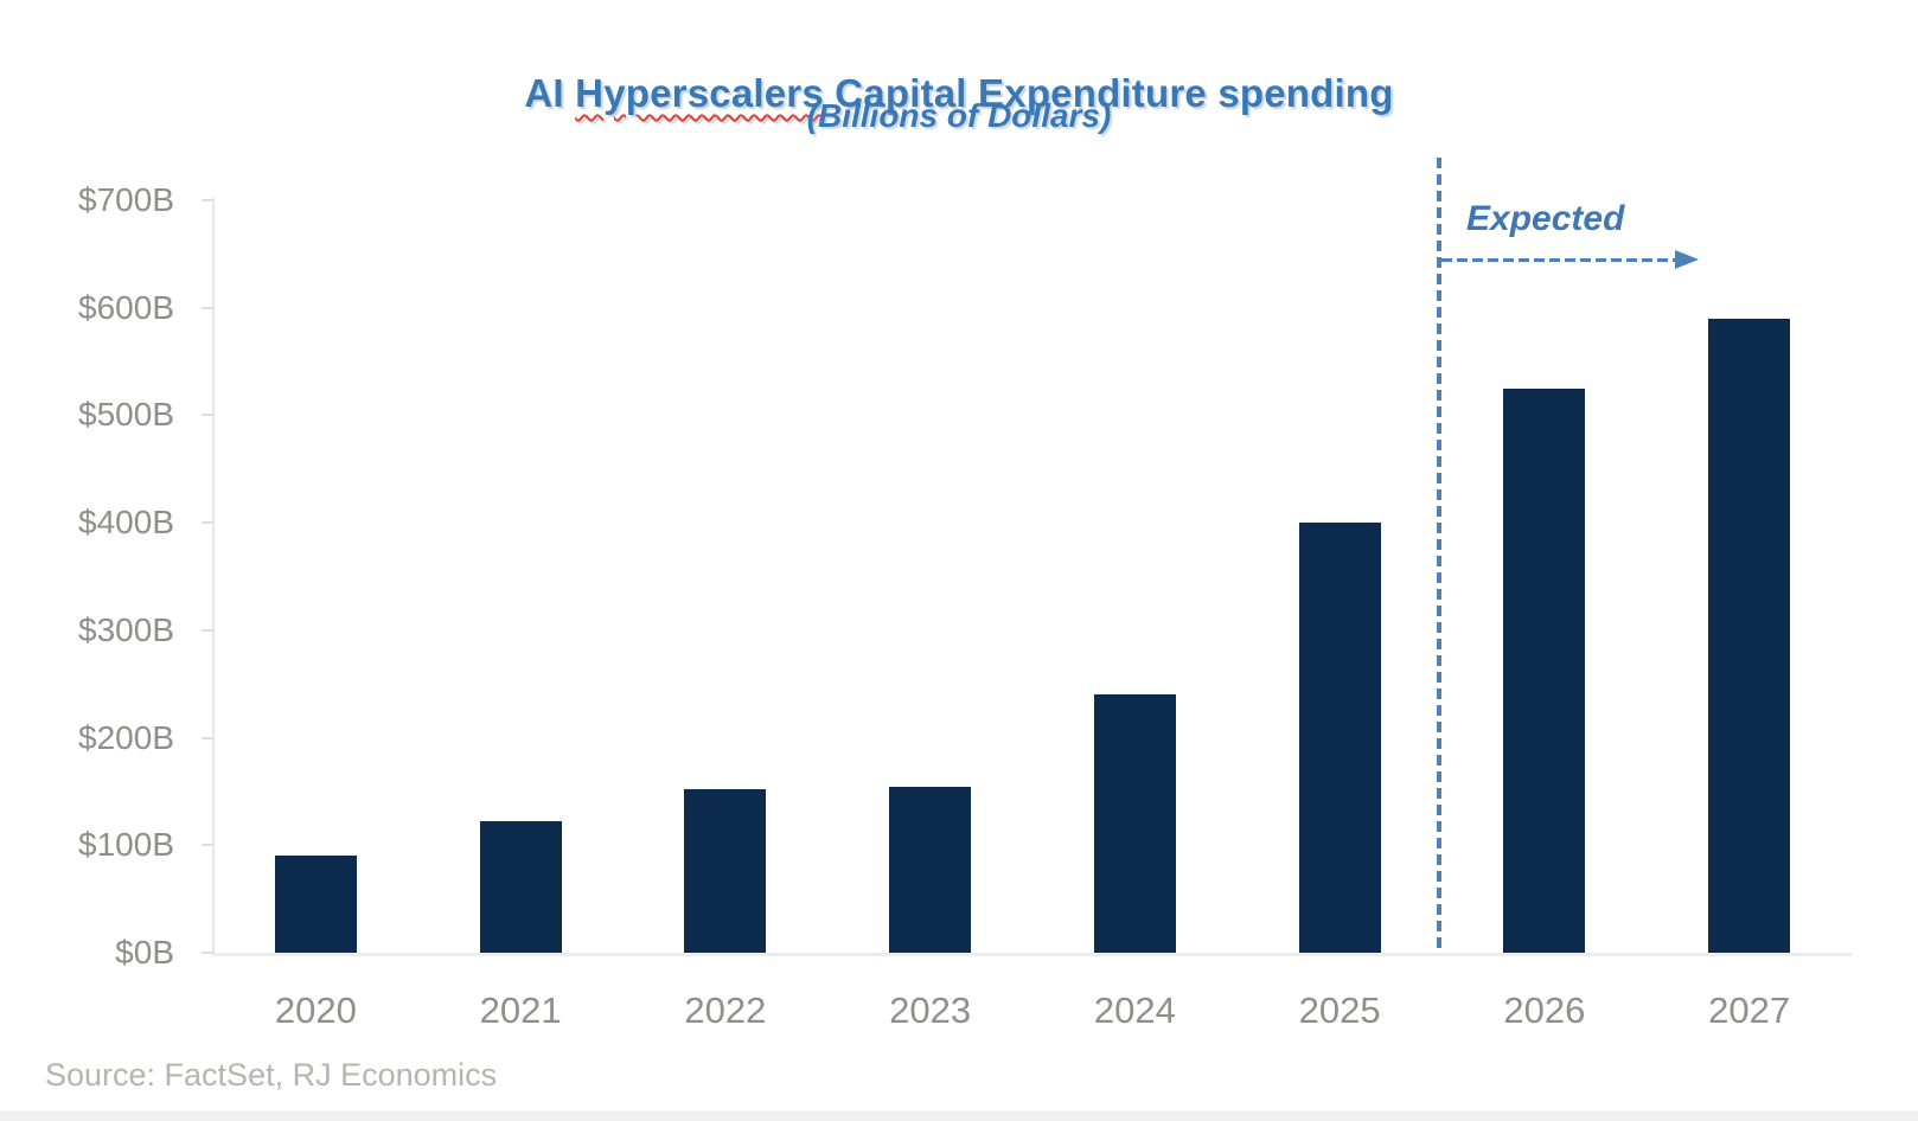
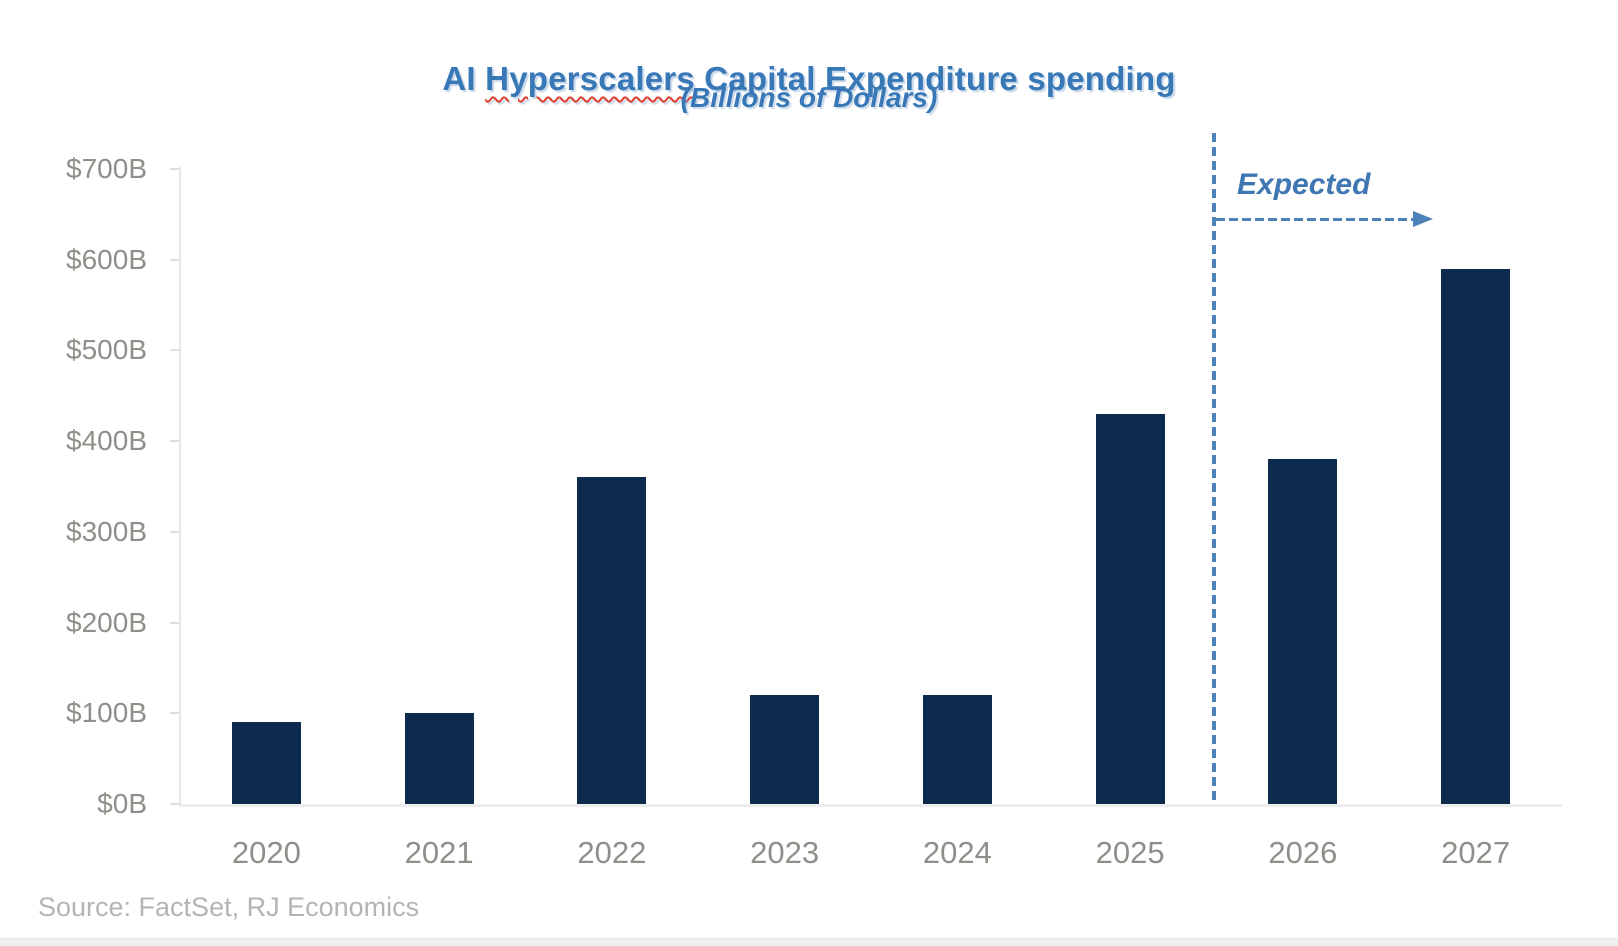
2021: $120B -> $100B
2022: $150B -> $360B
2023: $150B -> $120B
2024: $240B -> $120B
2025: $400B -> $430B
2026: $520B -> $380B
